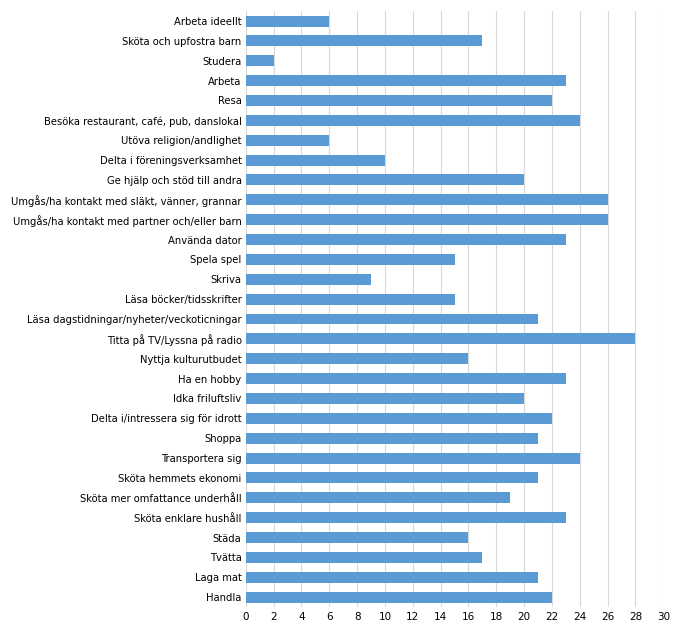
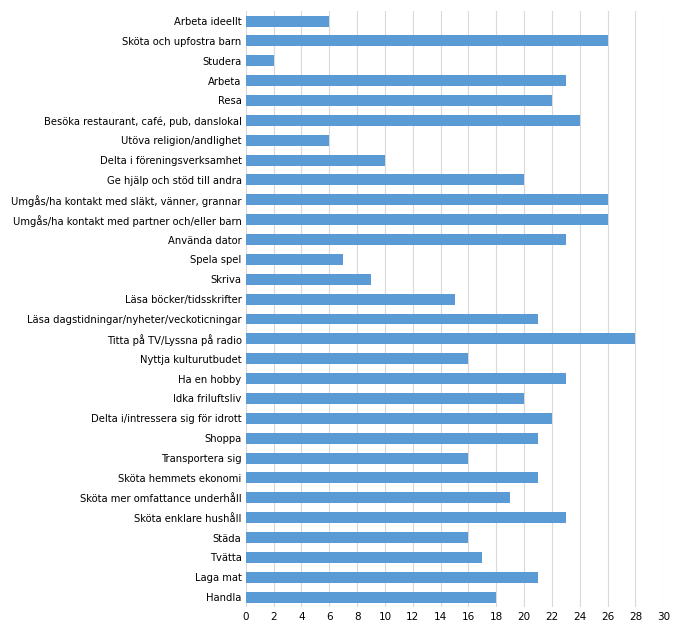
Sköta och upfostra barn: 17 -> 26
Spela spel: 15 -> 7
Transportera sig: 24 -> 16
Handla: 22 -> 18
